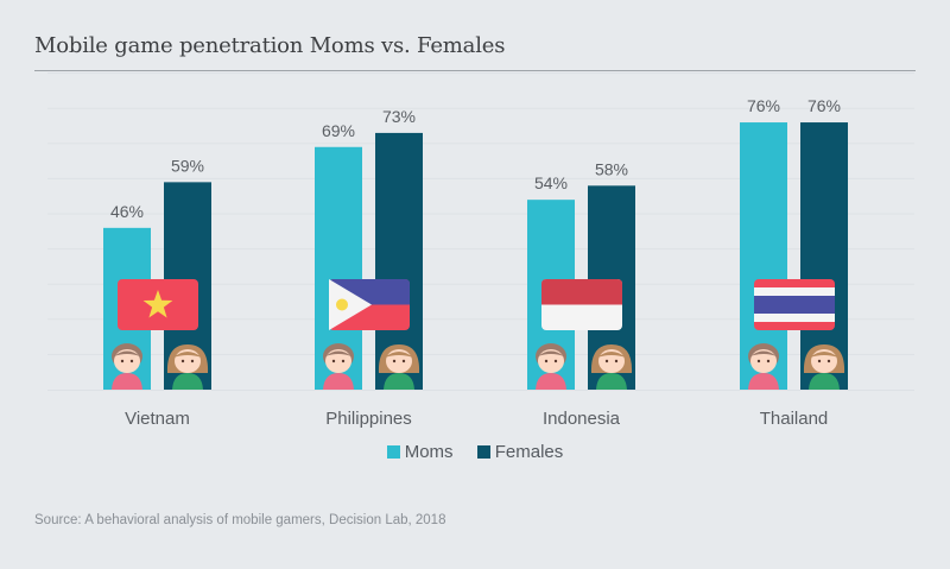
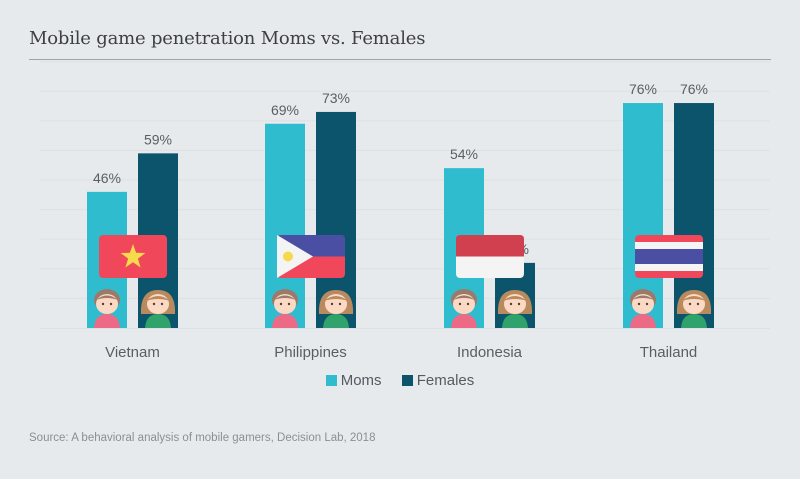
Females/Indonesia: 58% -> 22%
